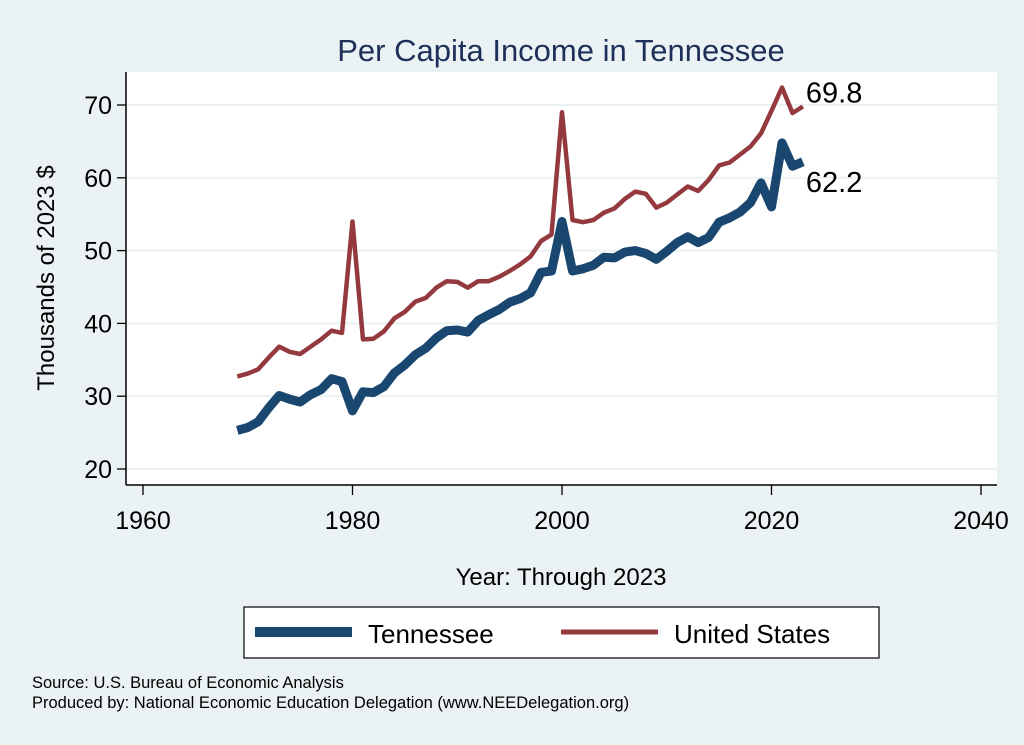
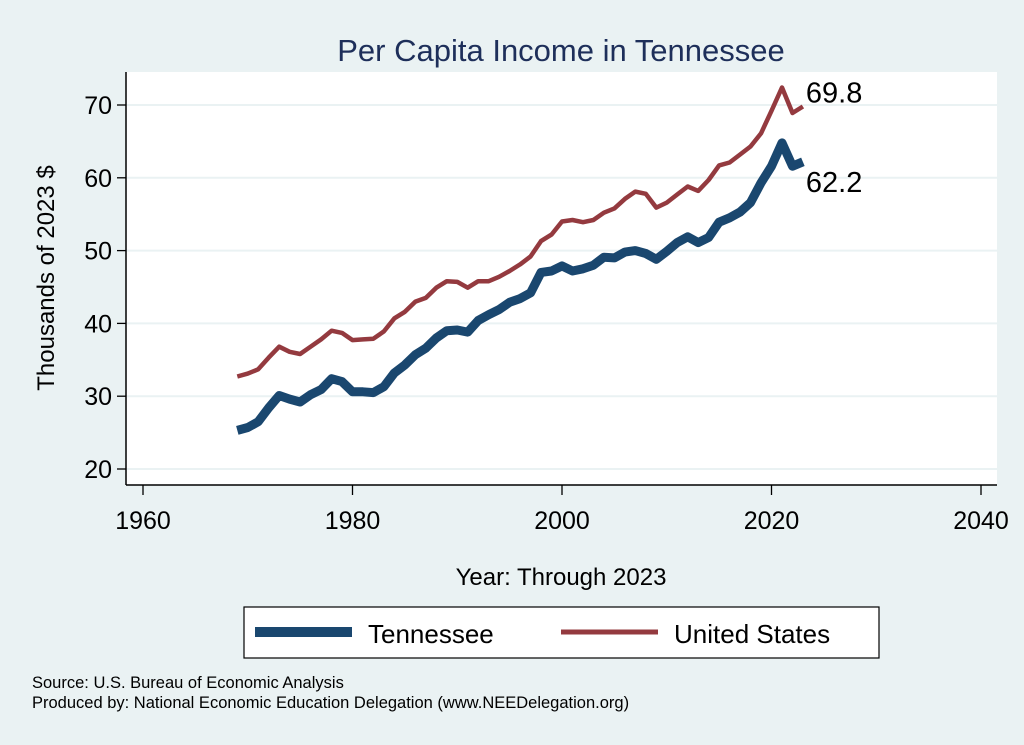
Tennessee/1980: 28 -> 31
United States/1980: 54 -> 38
Tennessee/2000: 54 -> 48
United States/2000: 69 -> 54
Tennessee/2020: 56 -> 62
